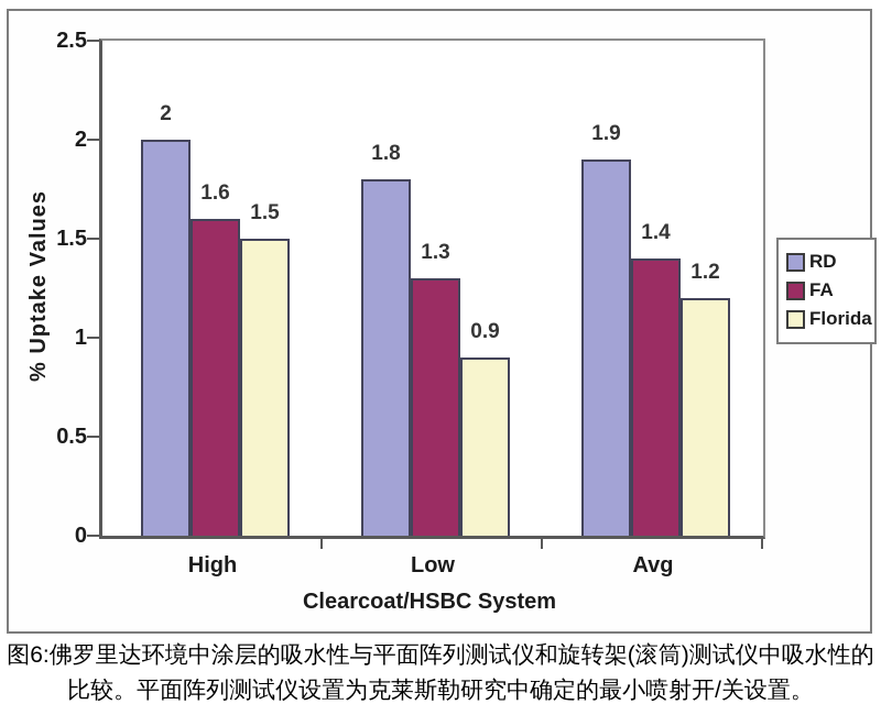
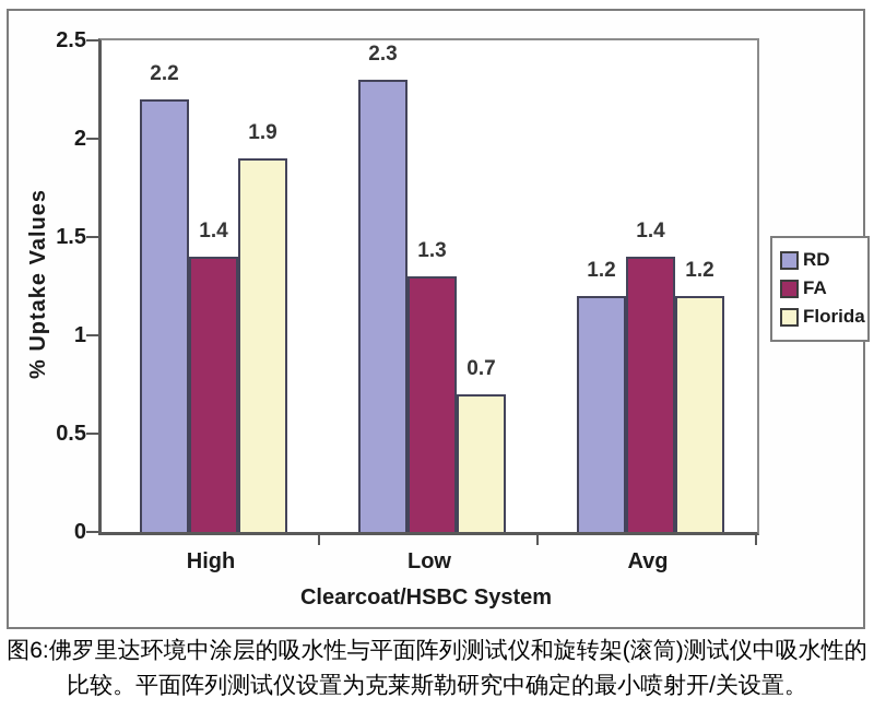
RD/High: 2 -> 2.2
FA/High: 1.6 -> 1.4
Florida/High: 1.5 -> 1.9
RD/Low: 1.8 -> 2.3
Florida/Low: 0.9 -> 0.7
RD/Avg: 1.9 -> 1.2
